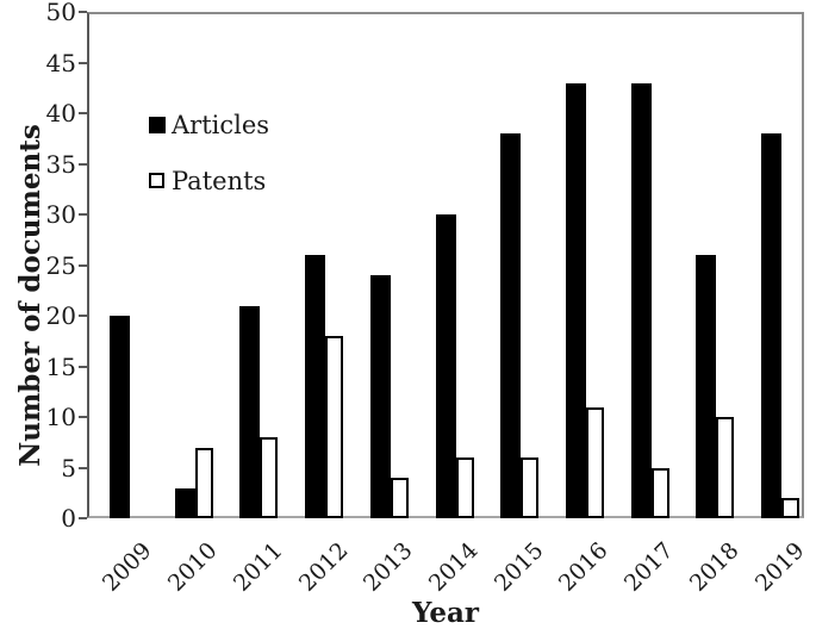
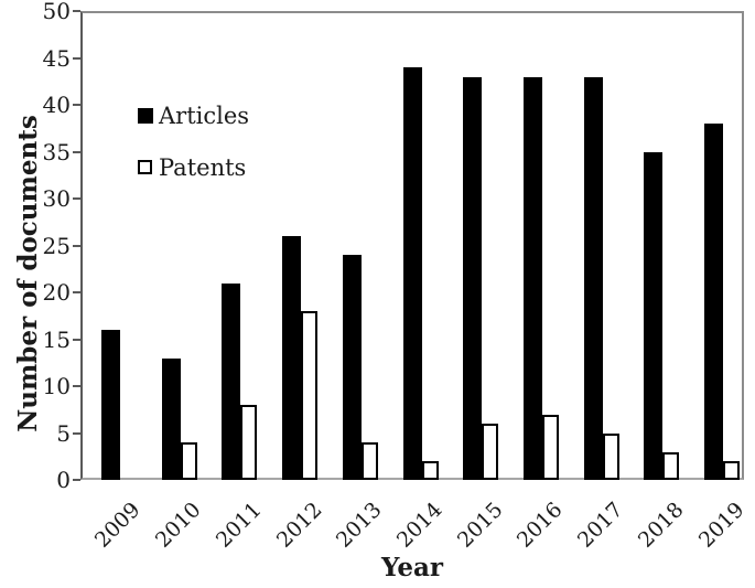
Articles/2009: 20 -> 16
Articles/2010: 3 -> 13
Patents/2010: 7 -> 4
Articles/2014: 30 -> 44
Patents/2014: 6 -> 2
Articles/2015: 38 -> 43
Patents/2016: 11 -> 7
Articles/2018: 26 -> 35
Patents/2018: 10 -> 3
